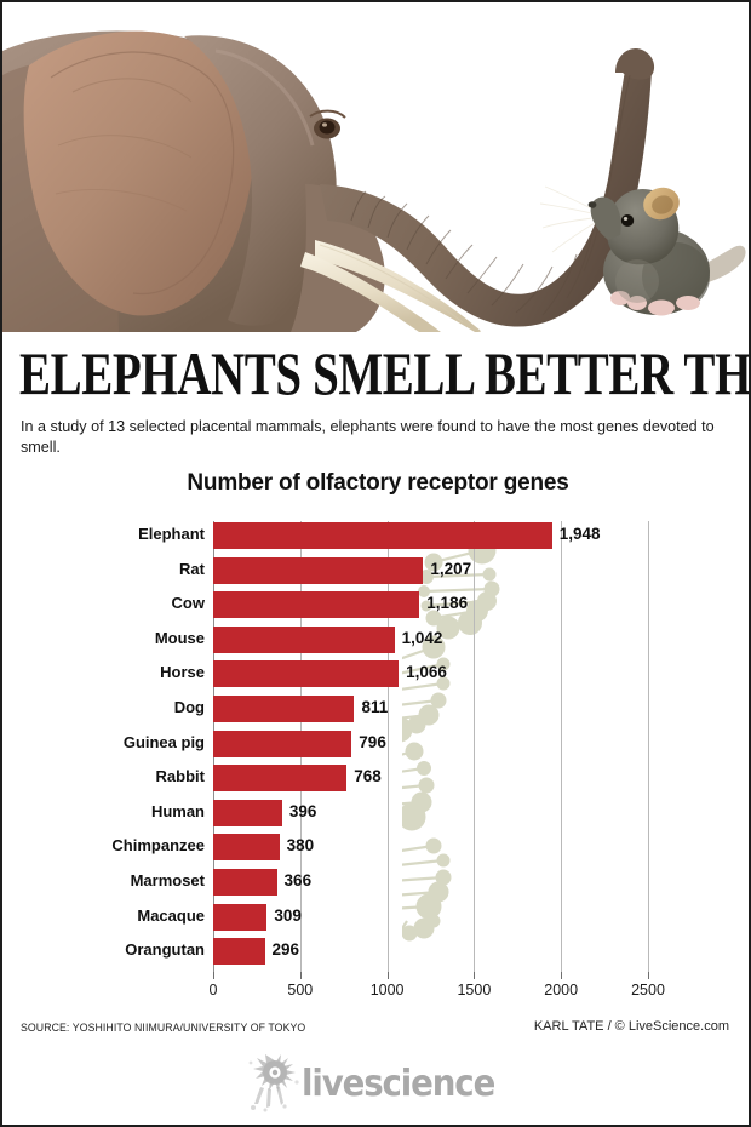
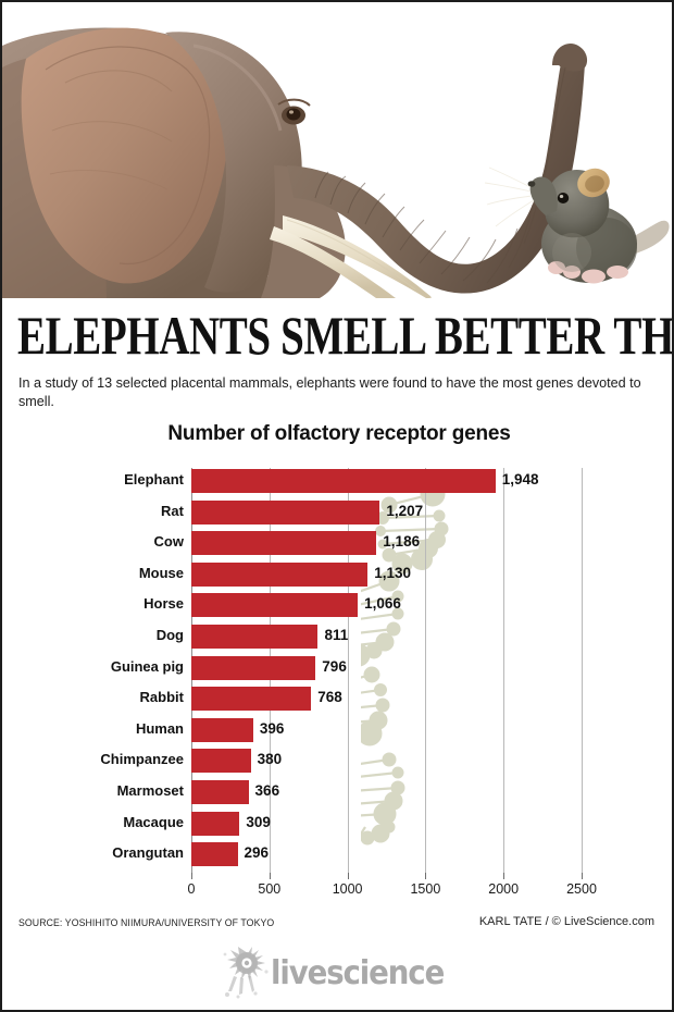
Mouse: 1,042 -> 1,130
